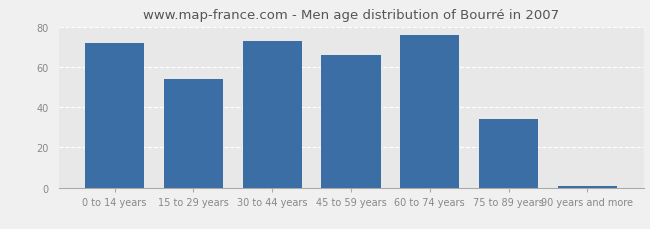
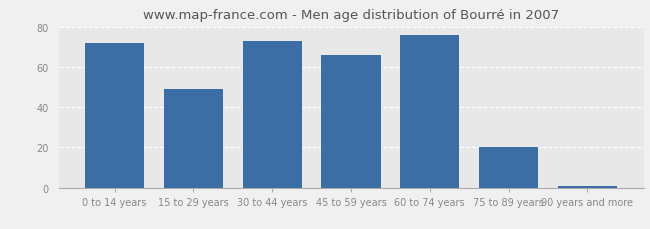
15 to 29 years: 54 -> 49
75 to 89 years: 34 -> 20
